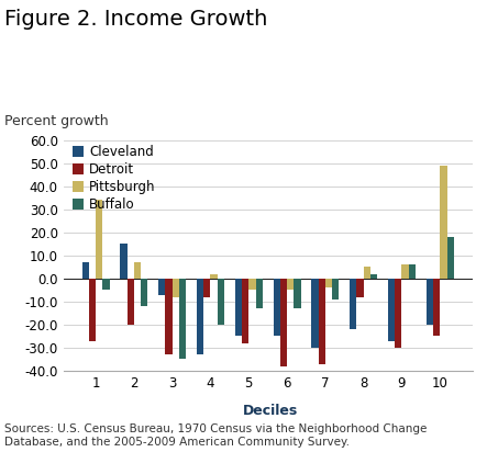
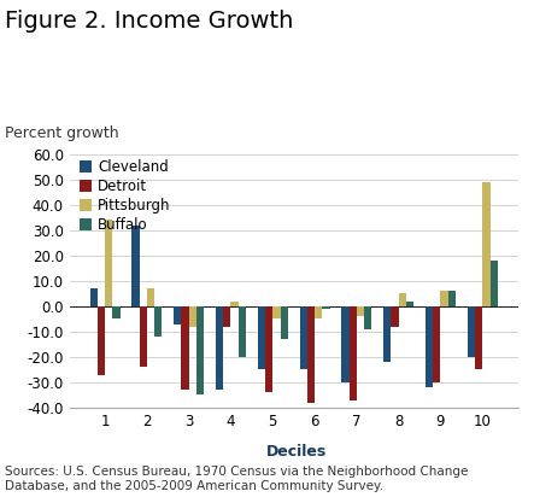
Cleveland/2: 15 -> 32
Detroit/2: -20 -> -24
Detroit/5: -28 -> -34
Buffalo/6: -13 -> -1
Cleveland/9: -27 -> -32
